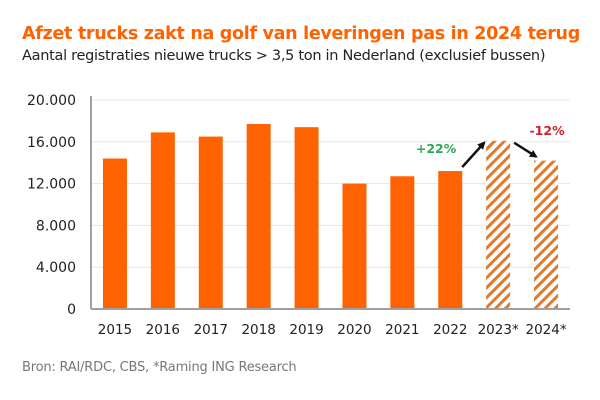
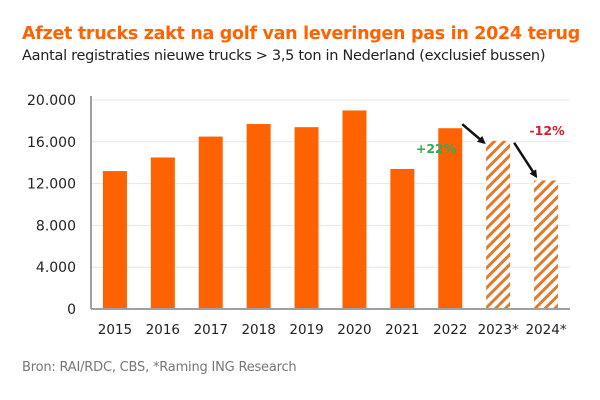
2015: 14400 -> 13200
2016: 16900 -> 14500
2020: 12000 -> 19000
2021: 12700 -> 13400
2022: 13200 -> 17300
2024*: 14200 -> 12300
